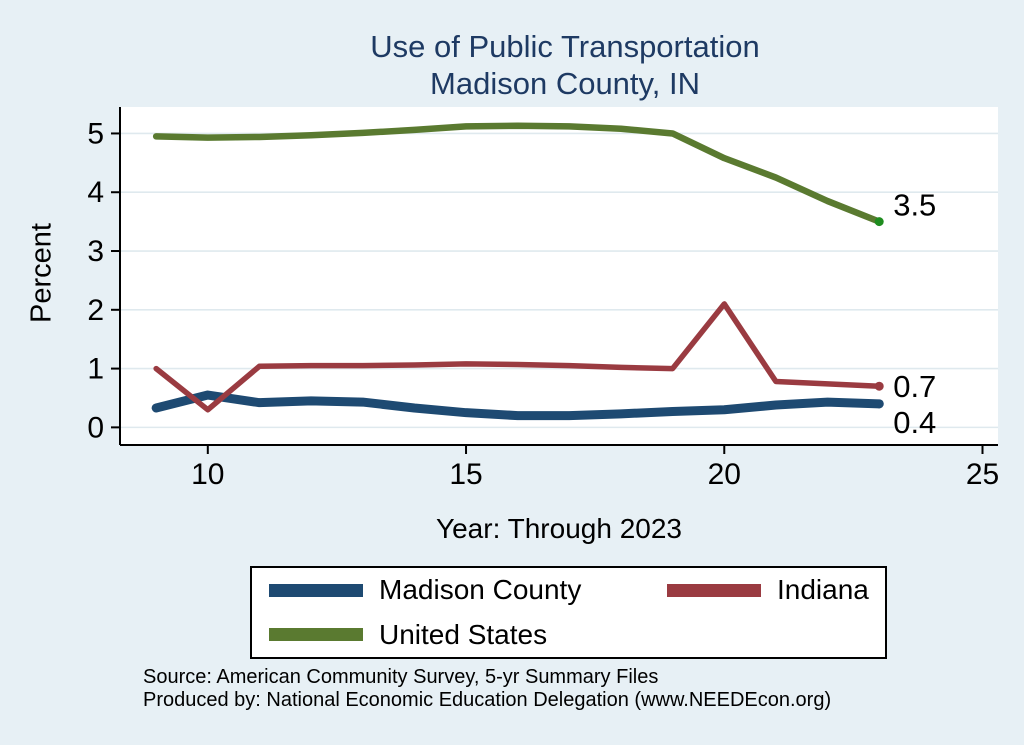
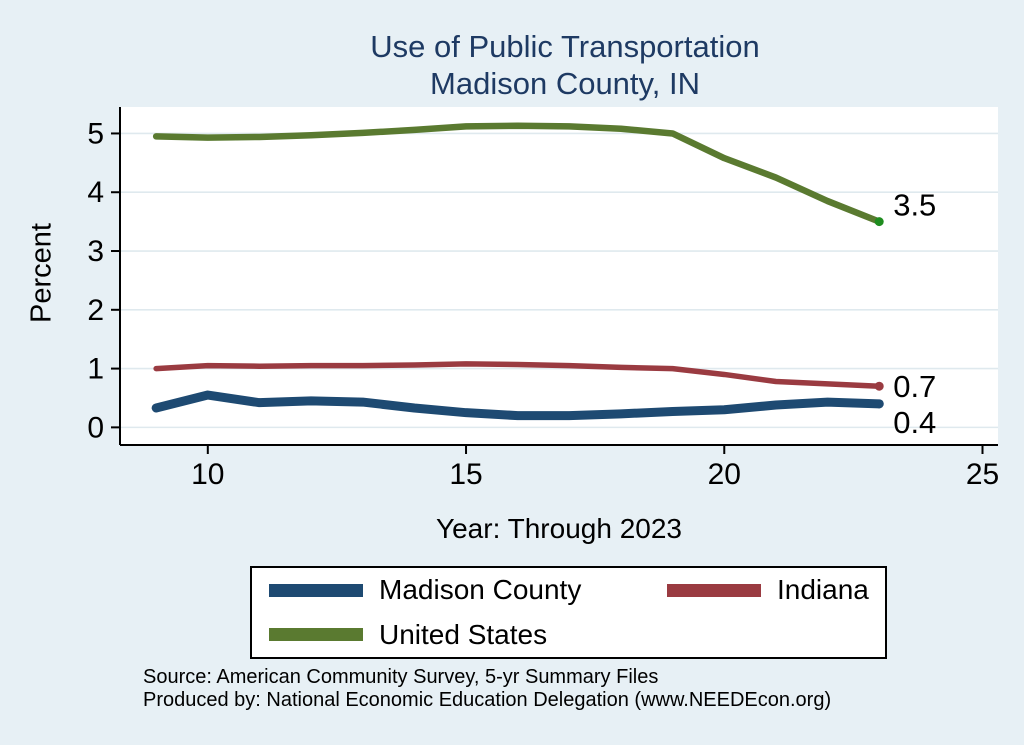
Indiana/10: 0.3 -> 1.1
Indiana/20: 2.1 -> 0.9
